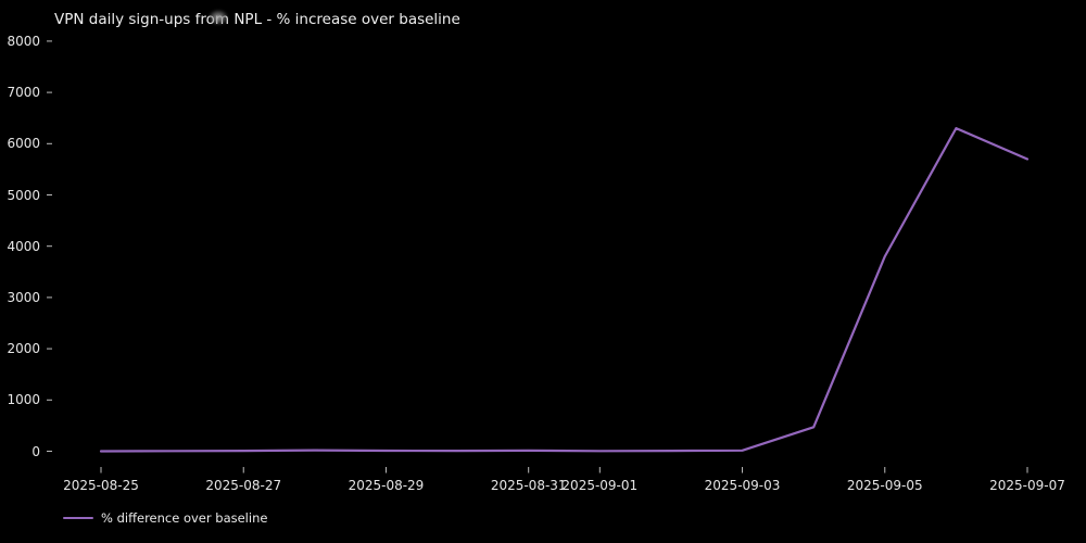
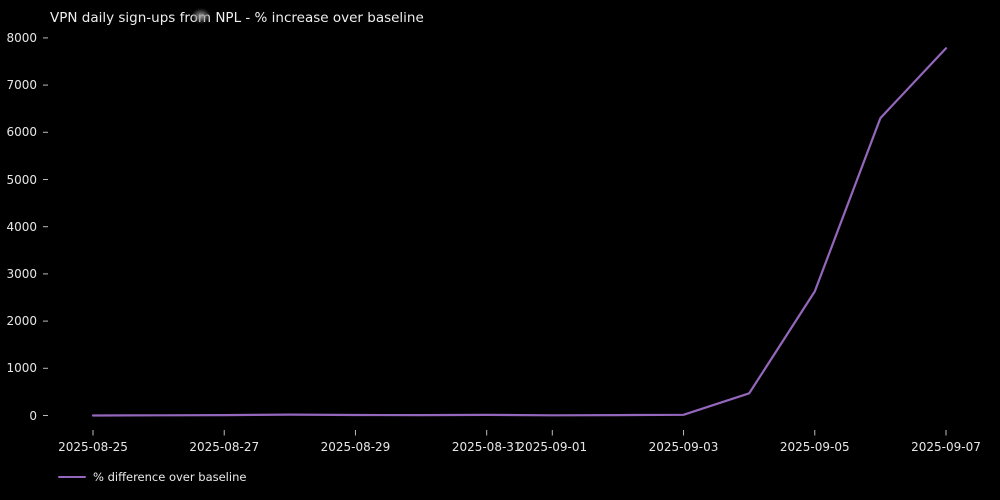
2025-09-05: 3800 -> 2600
2025-09-07: 5700 -> 7800
